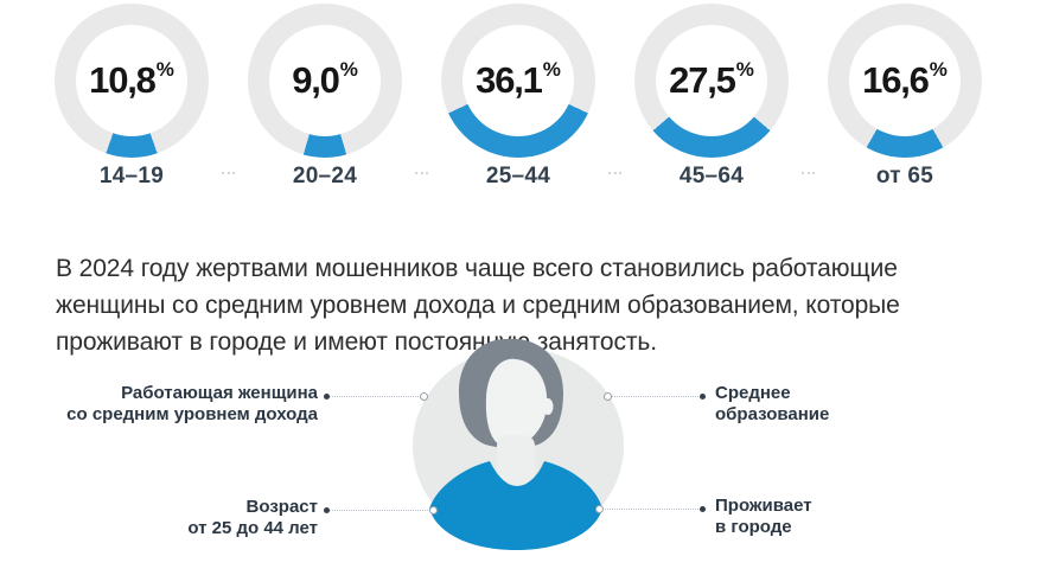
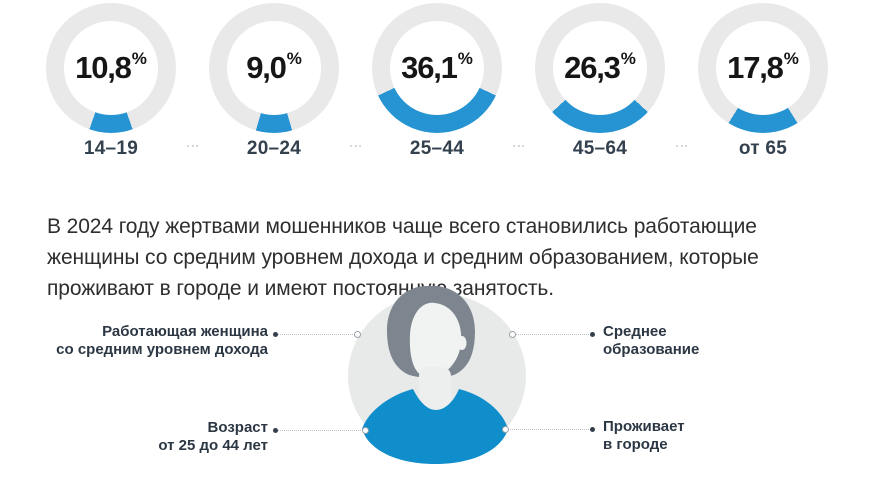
45–64: 27,5 -> 26,3
от 65: 16,6 -> 17,8
